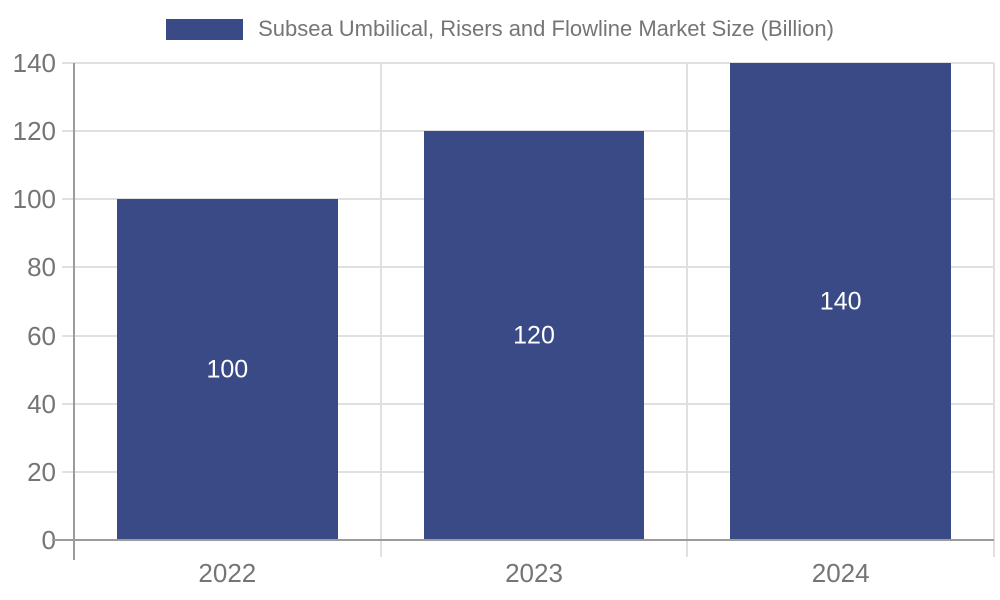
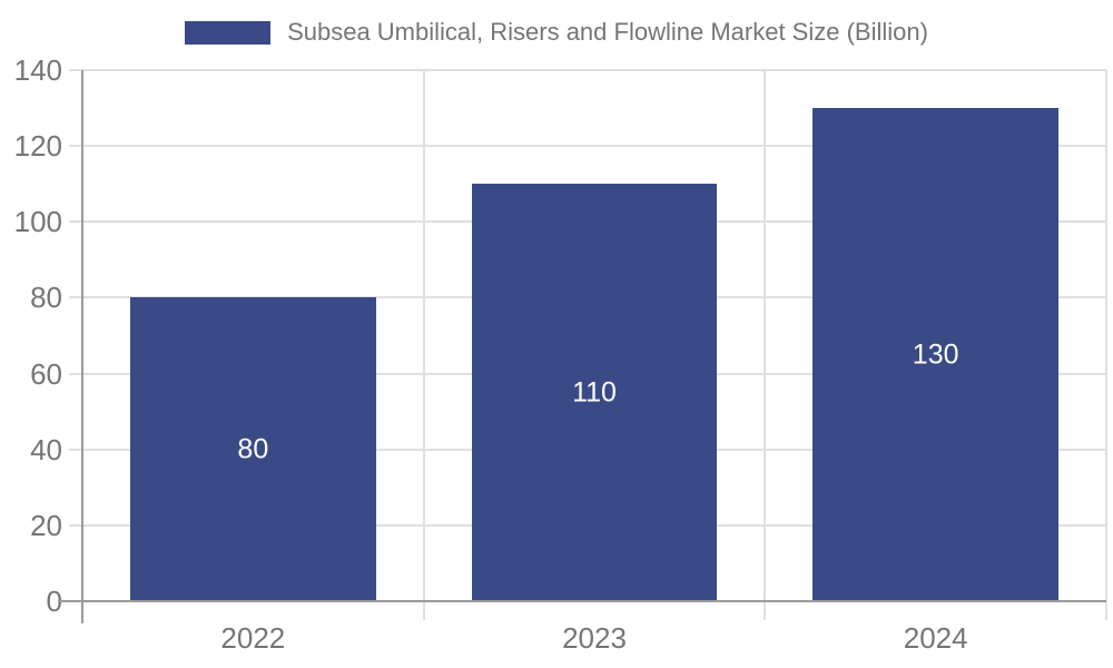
2022: 100 -> 80
2023: 120 -> 110
2024: 140 -> 130
